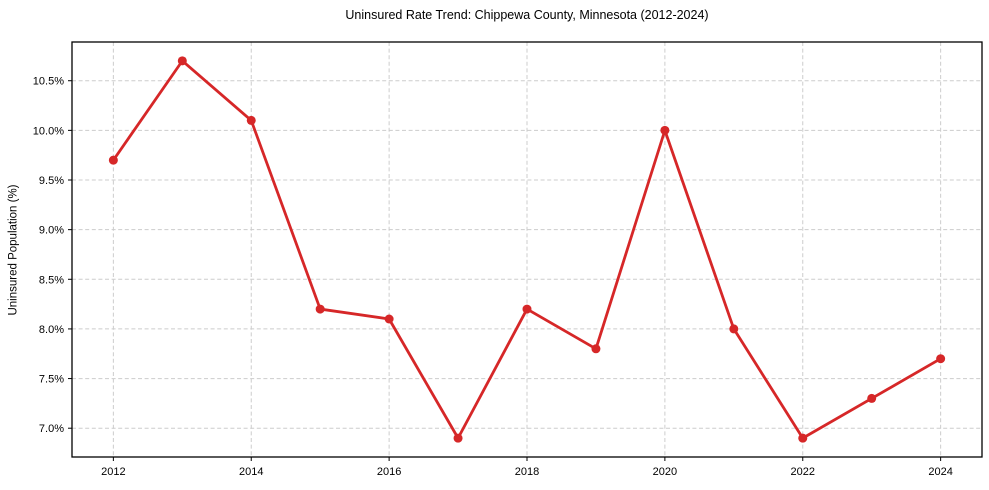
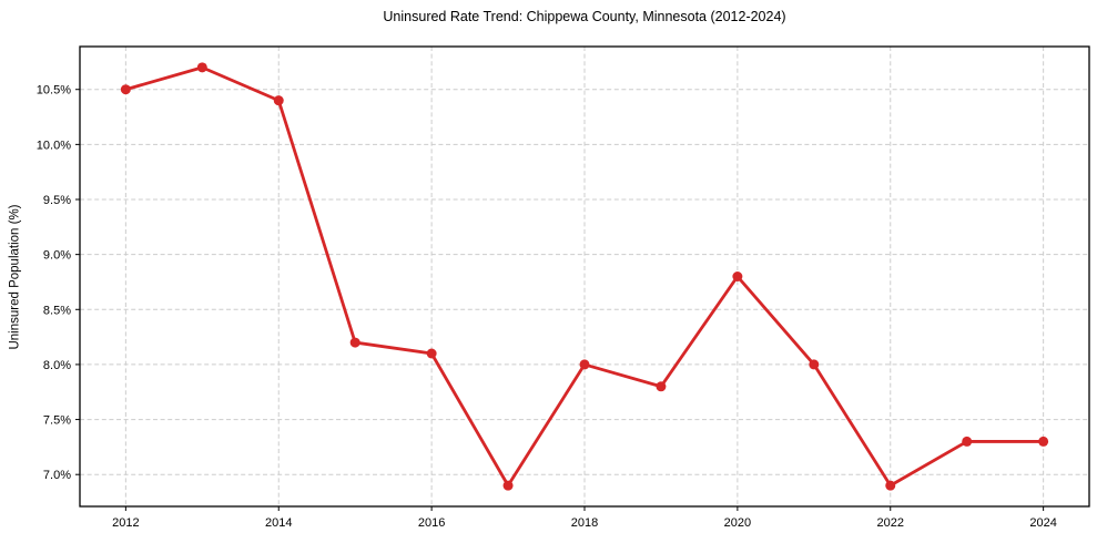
2012: 9.7% -> 10.5%
2014: 10.1% -> 10.4%
2018: 8.2% -> 8.0%
2020: 10.0% -> 8.8%
2024: 7.7% -> 7.3%
